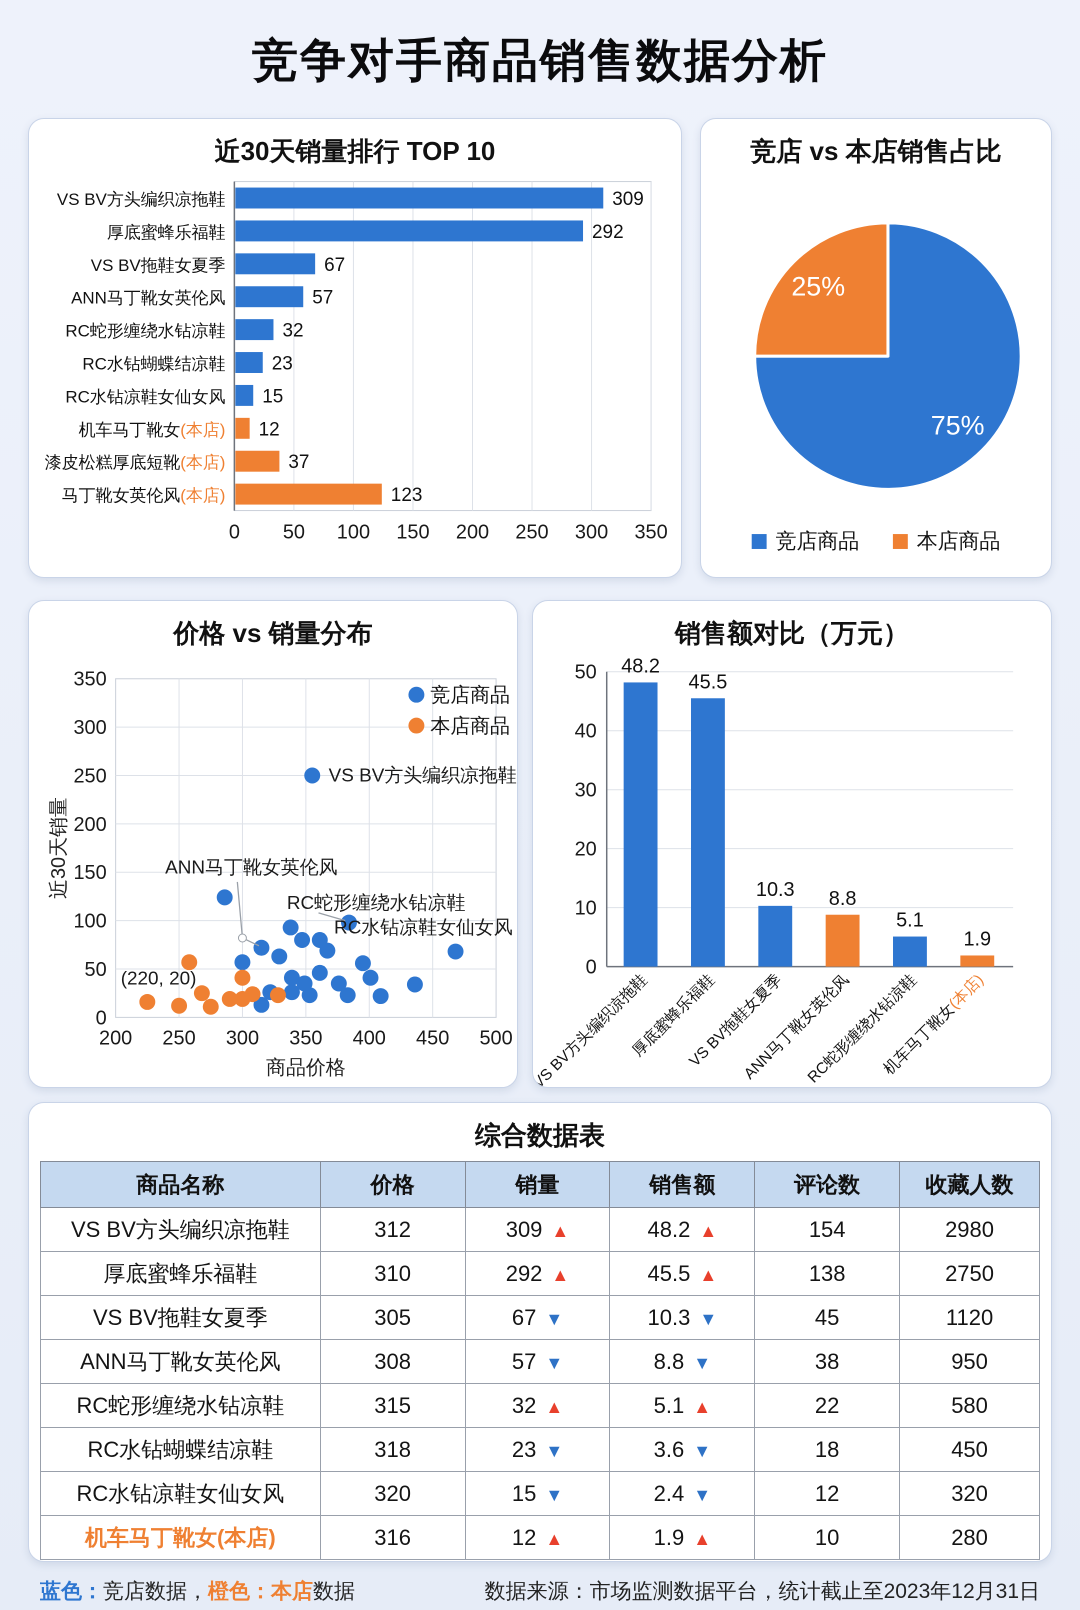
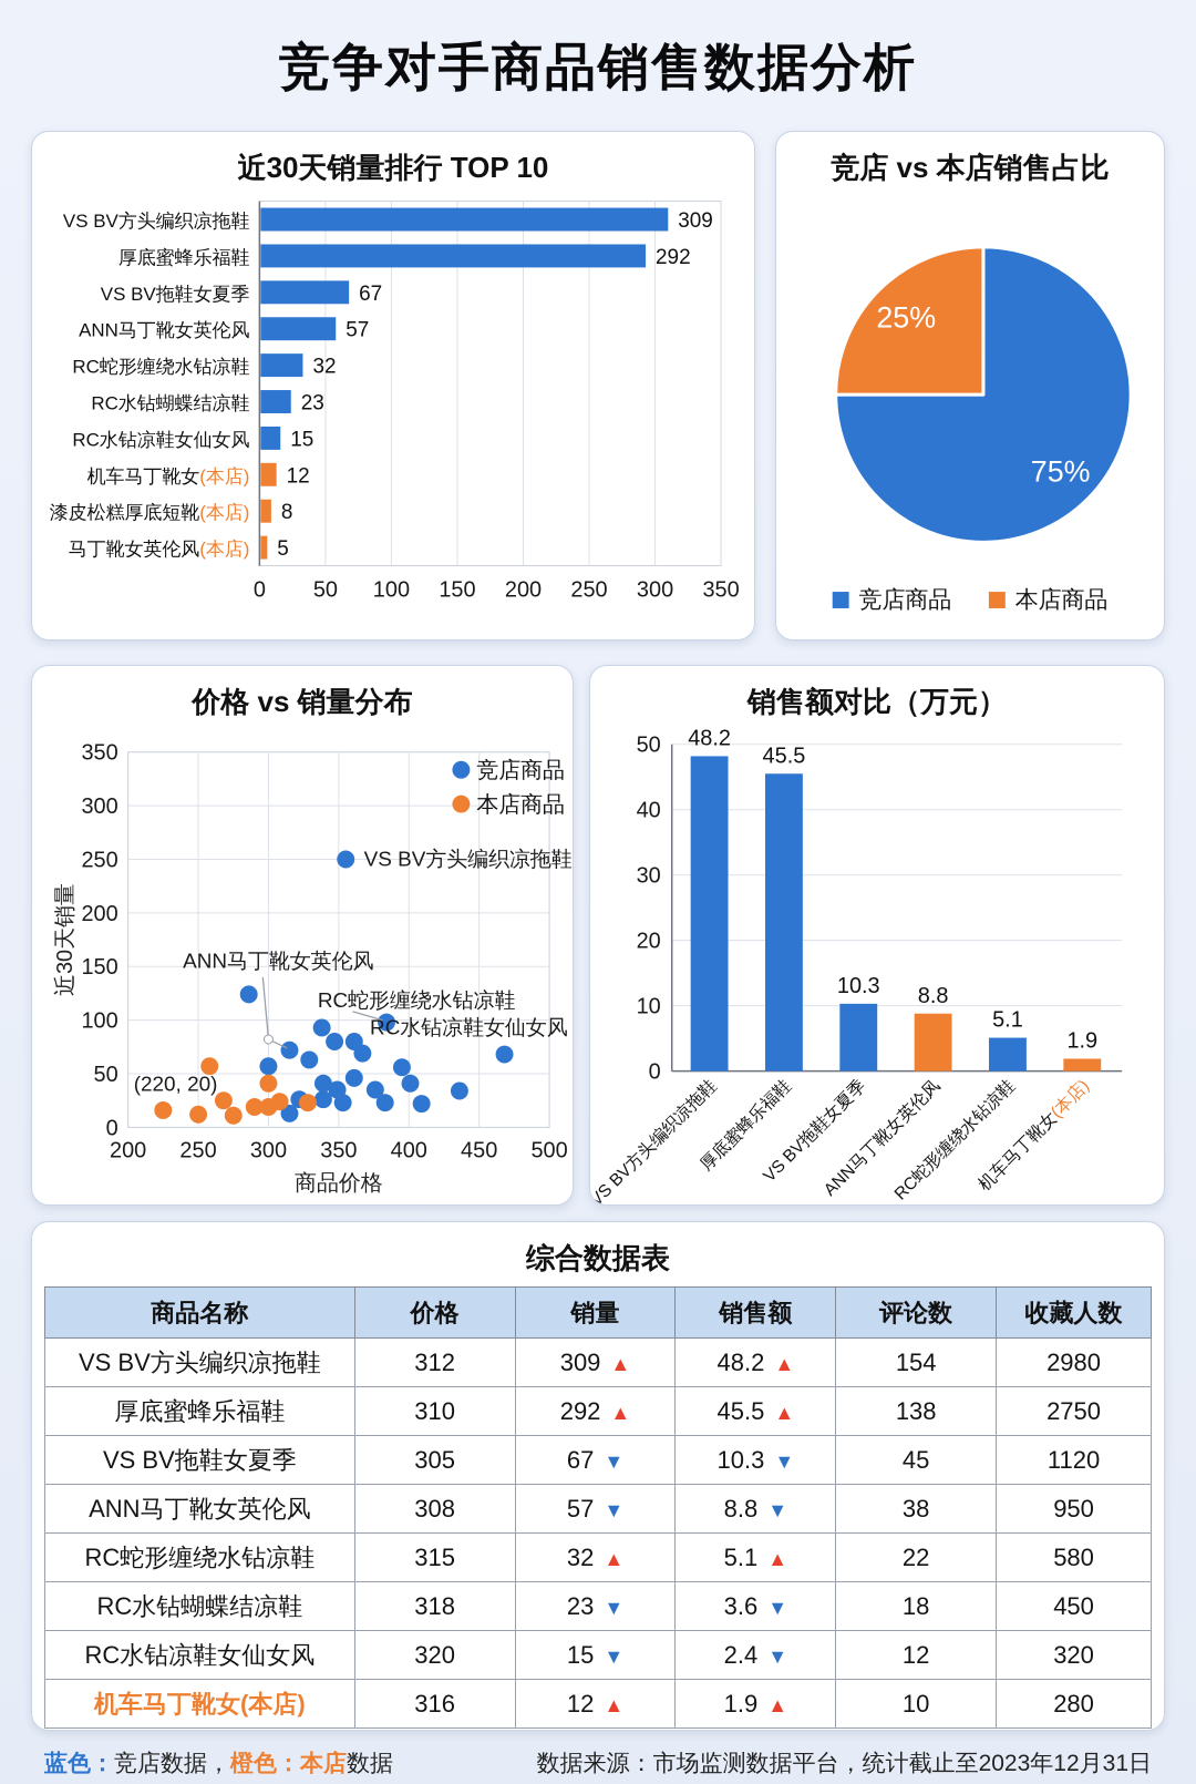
近30天销量排行 TOP 10/漆皮松糕厚底短靴(本店): 37 -> 8
近30天销量排行 TOP 10/马丁靴女英伦风(本店): 123 -> 5
